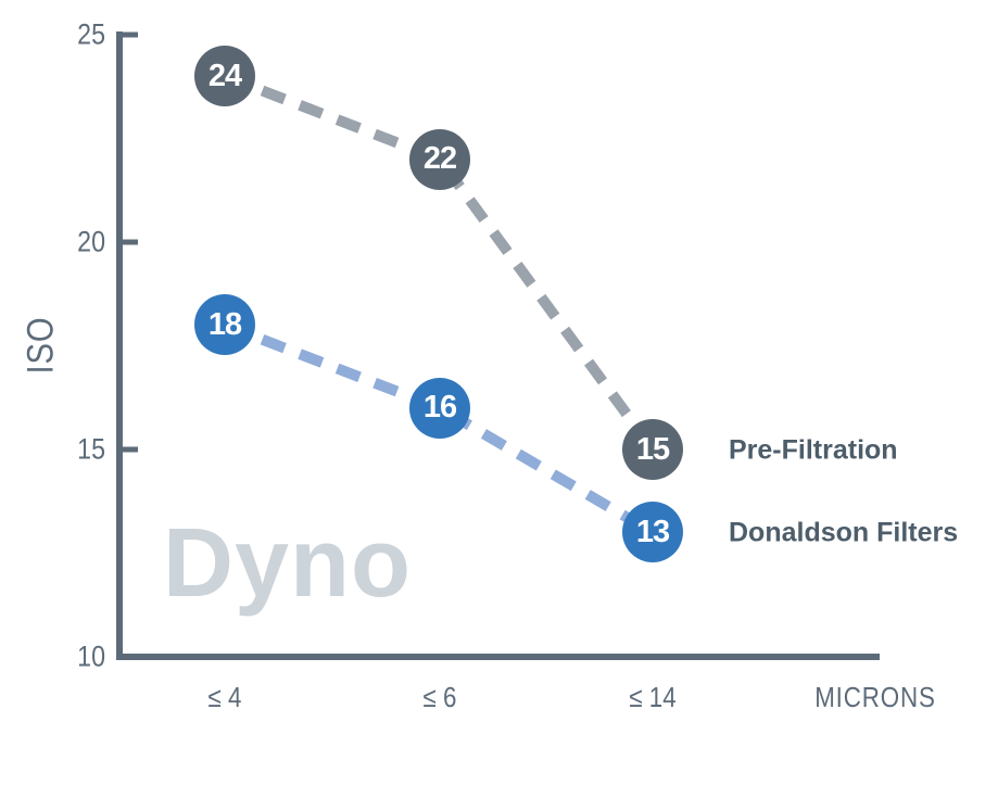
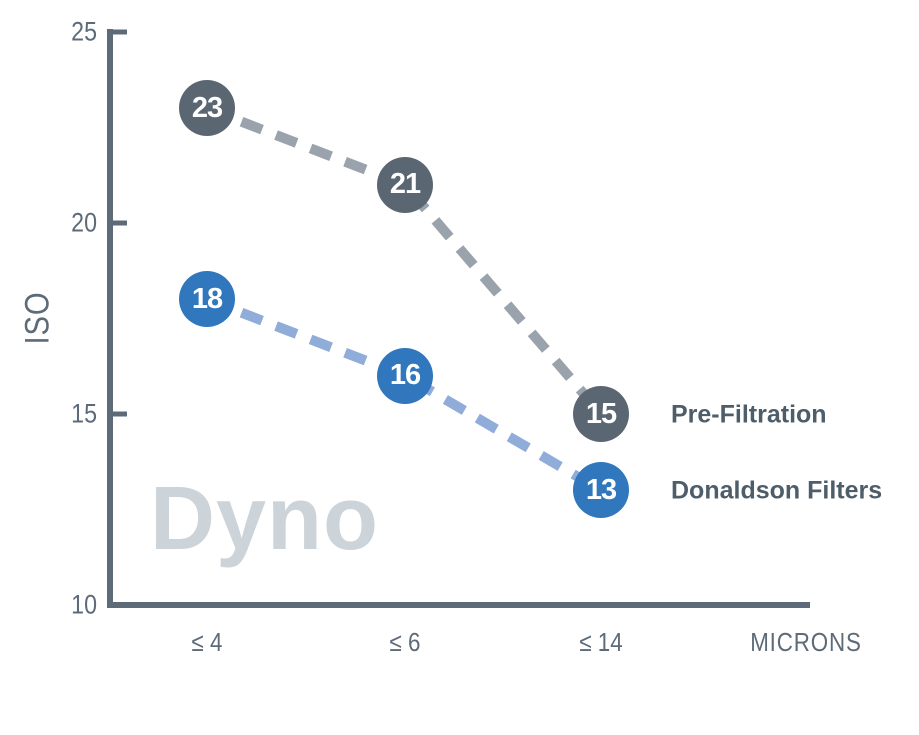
Pre-Filtration/≤ 4: 24 -> 23
Pre-Filtration/≤ 6: 22 -> 21
